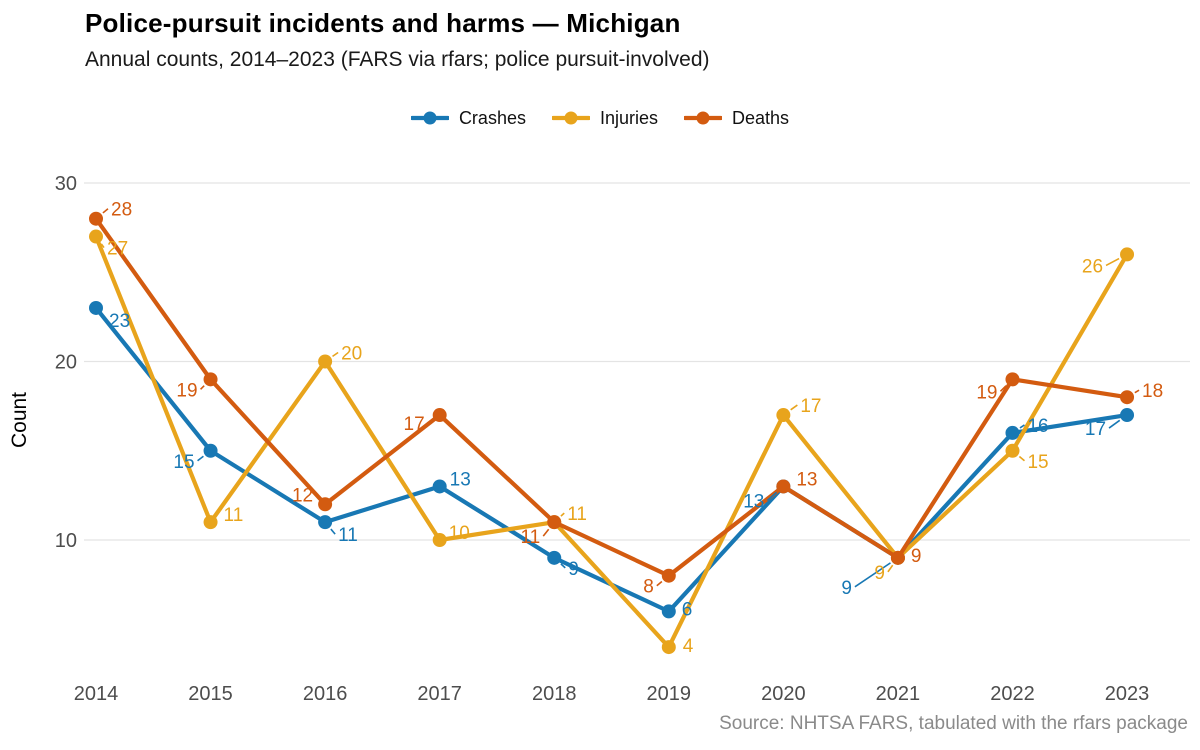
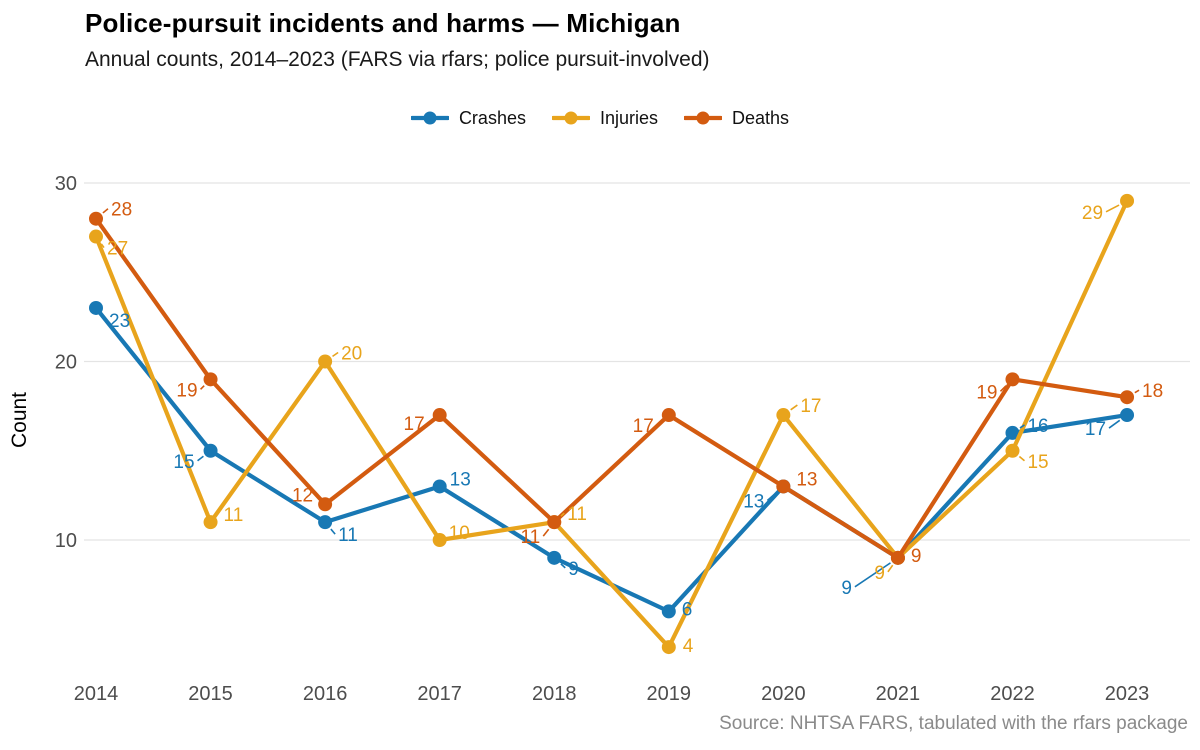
Deaths/2019: 8 -> 17
Injuries/2023: 26 -> 29
